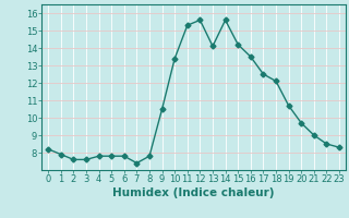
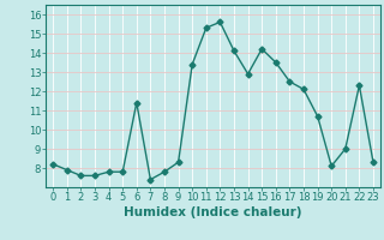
6: 7.8 -> 11.4
9: 10.5 -> 8.3
14: 15.6 -> 12.9
20: 9.7 -> 8.1
22: 8.5 -> 12.3
